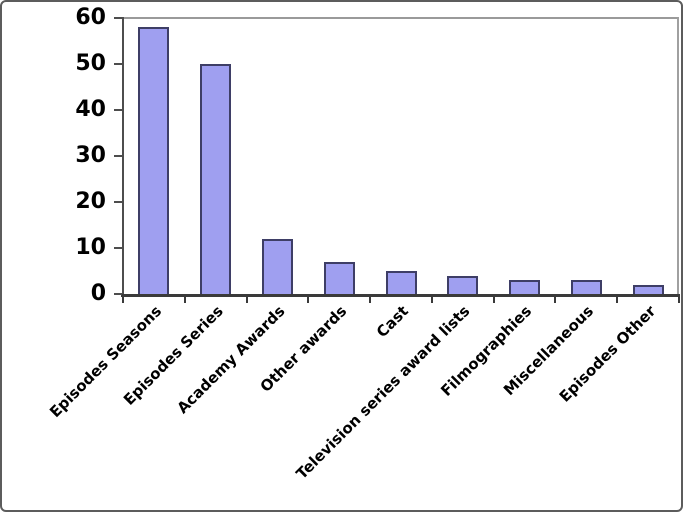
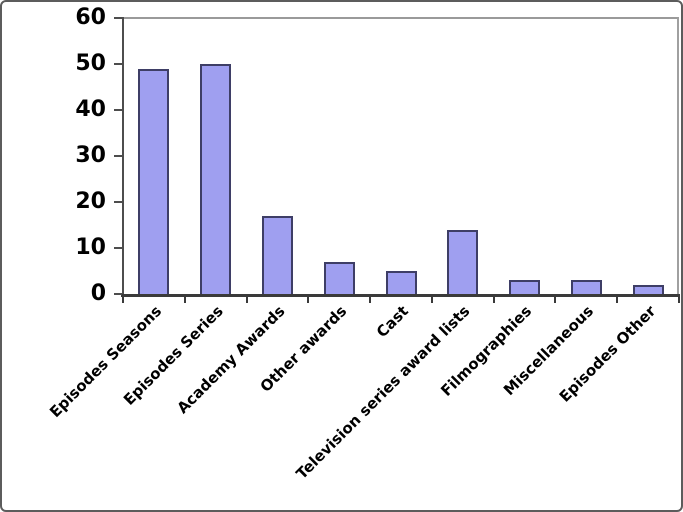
Episodes Seasons: 58 -> 49
Academy Awards: 12 -> 17
Television series award lists: 4 -> 14
